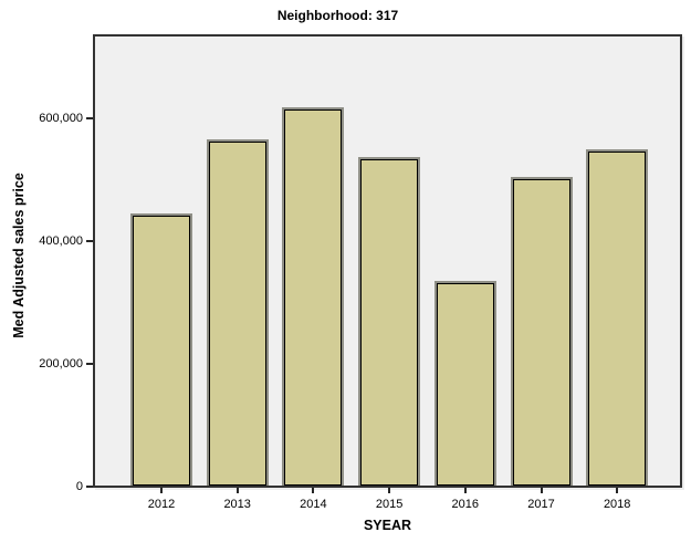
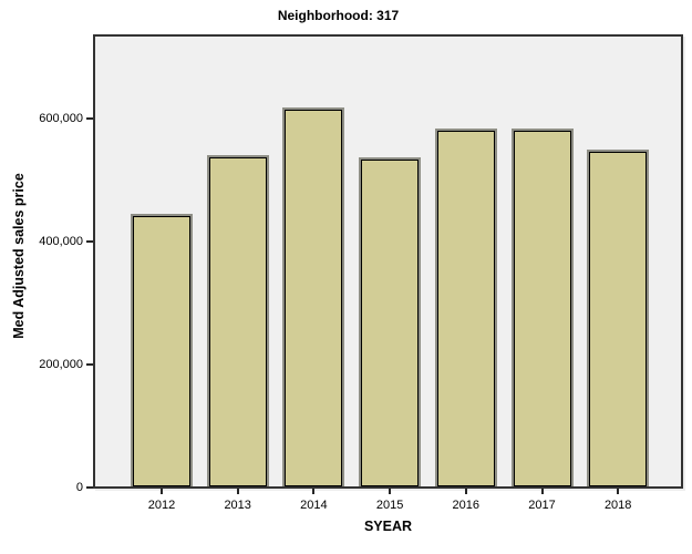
2013: 560000 -> 540000
2016: 330000 -> 580000
2017: 500000 -> 580000
